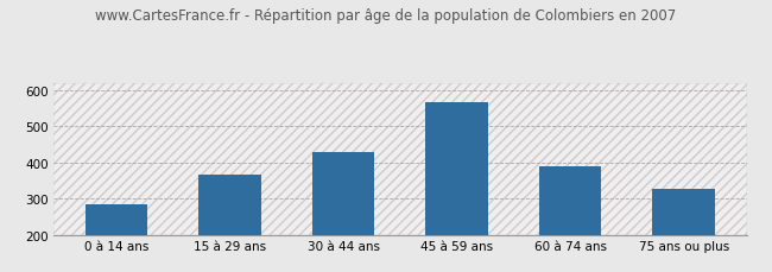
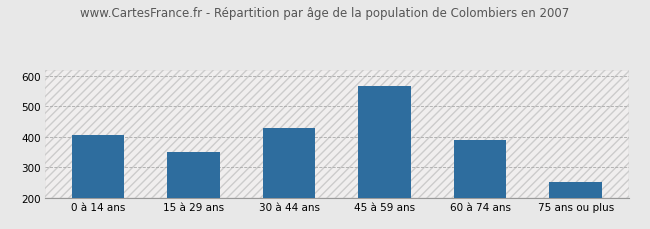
0 à 14 ans: 285 -> 406
15 à 29 ans: 365 -> 348
75 ans ou plus: 325 -> 250
